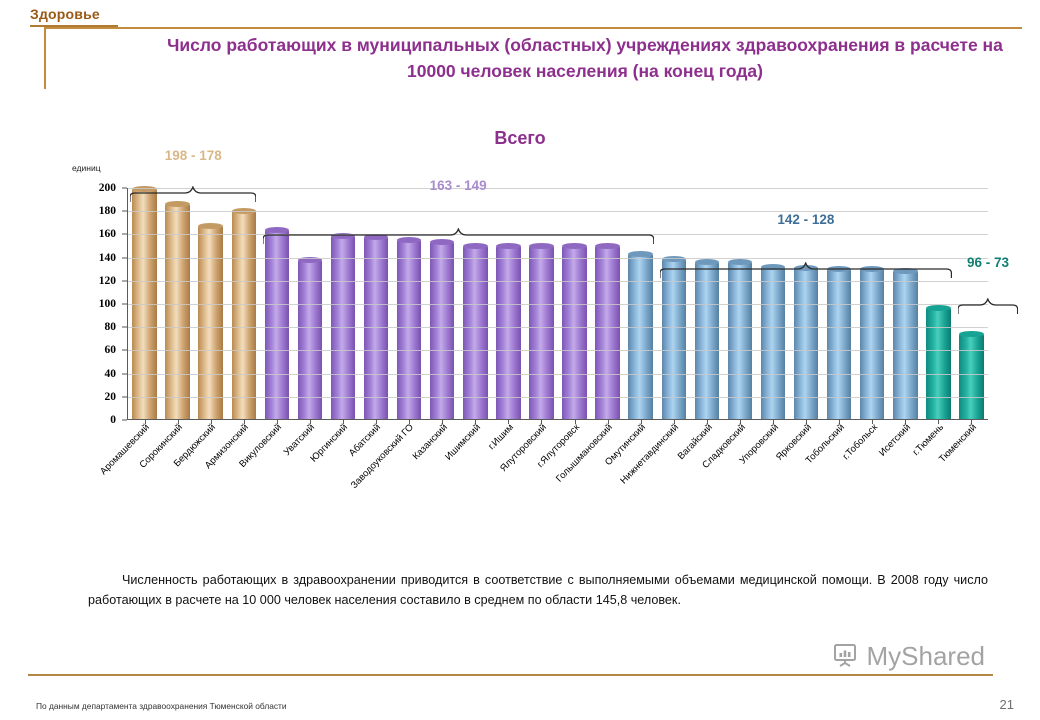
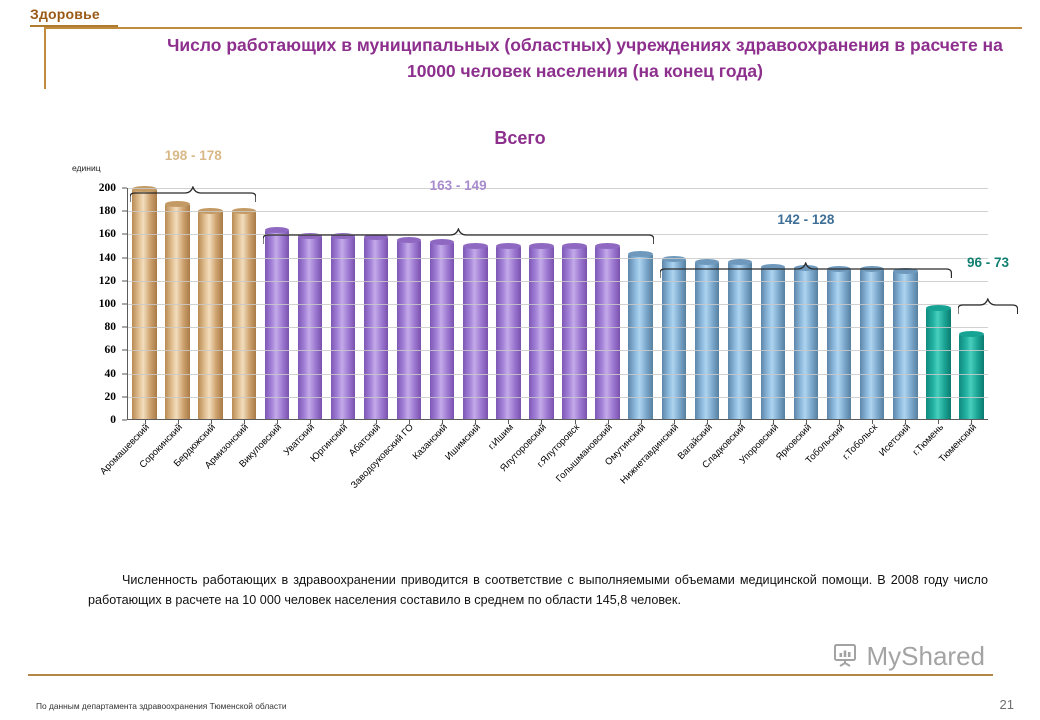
Бердюжский: 166 -> 179
Уватский: 137 -> 158
